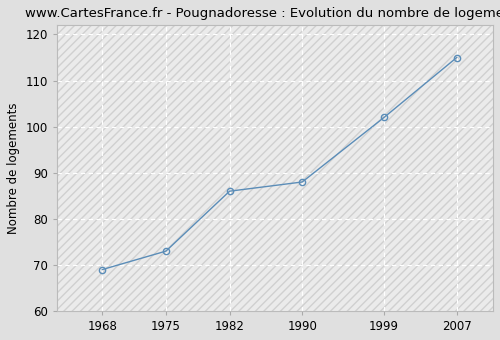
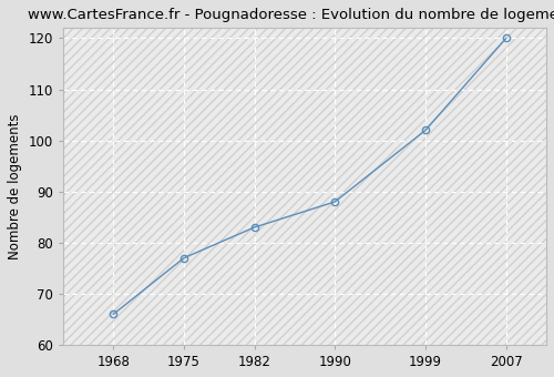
1968: 69 -> 66
1975: 73 -> 77
1982: 86 -> 83
2007: 115 -> 120
